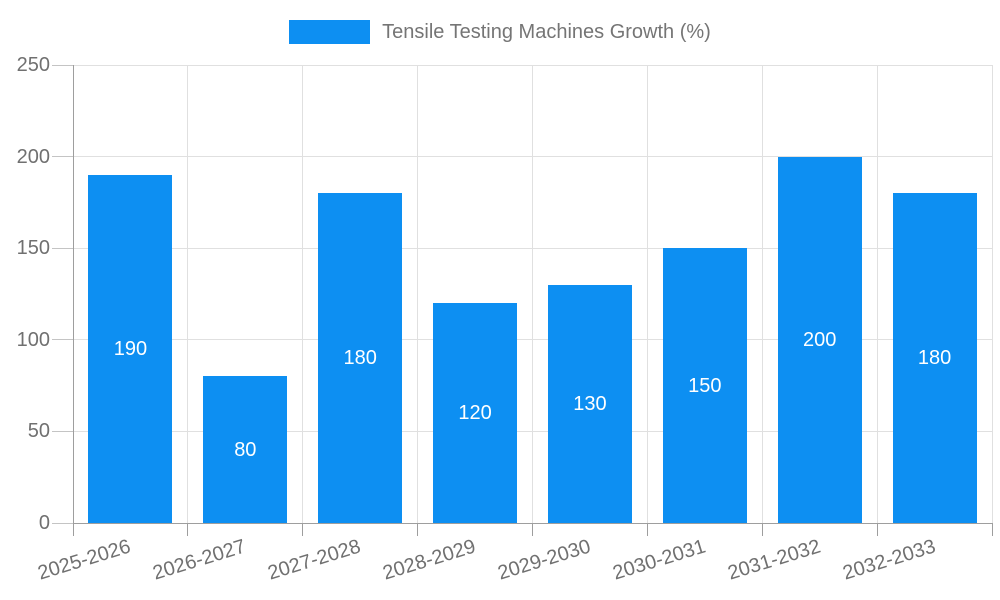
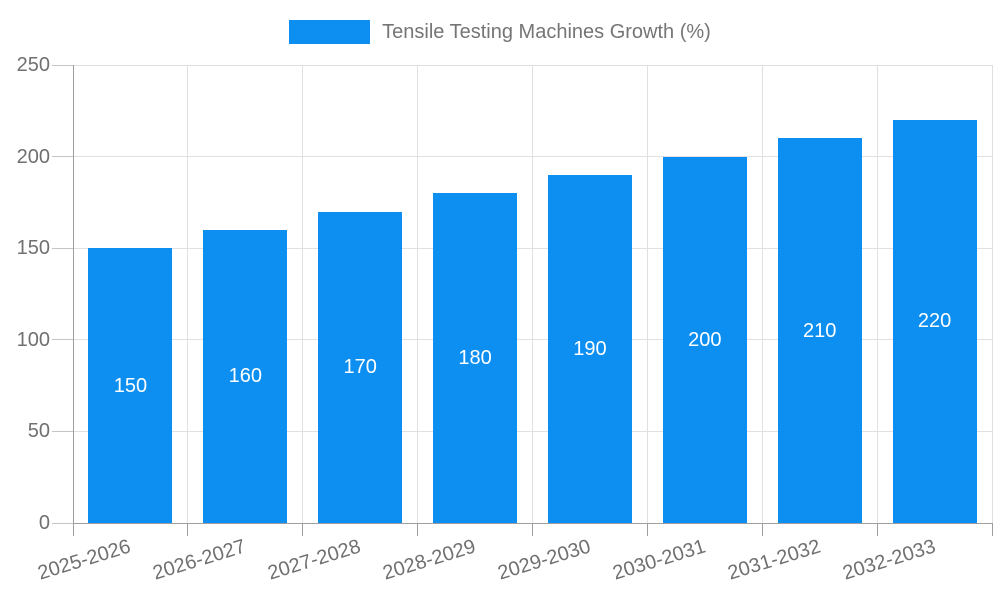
2025-2026: 190 -> 150
2026-2027: 80 -> 160
2027-2028: 180 -> 170
2028-2029: 120 -> 180
2029-2030: 130 -> 190
2030-2031: 150 -> 200
2031-2032: 200 -> 210
2032-2033: 180 -> 220
